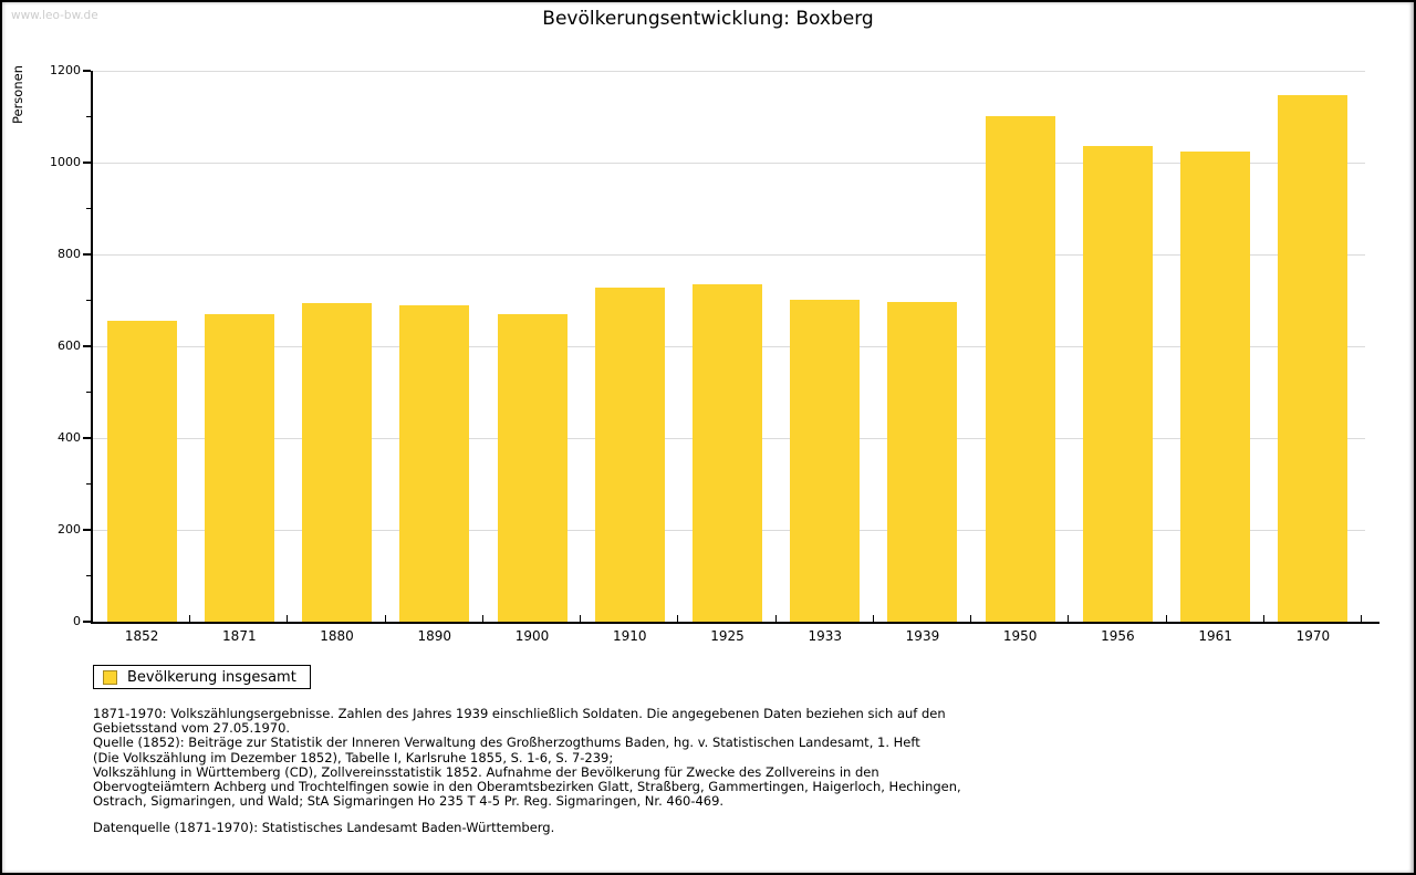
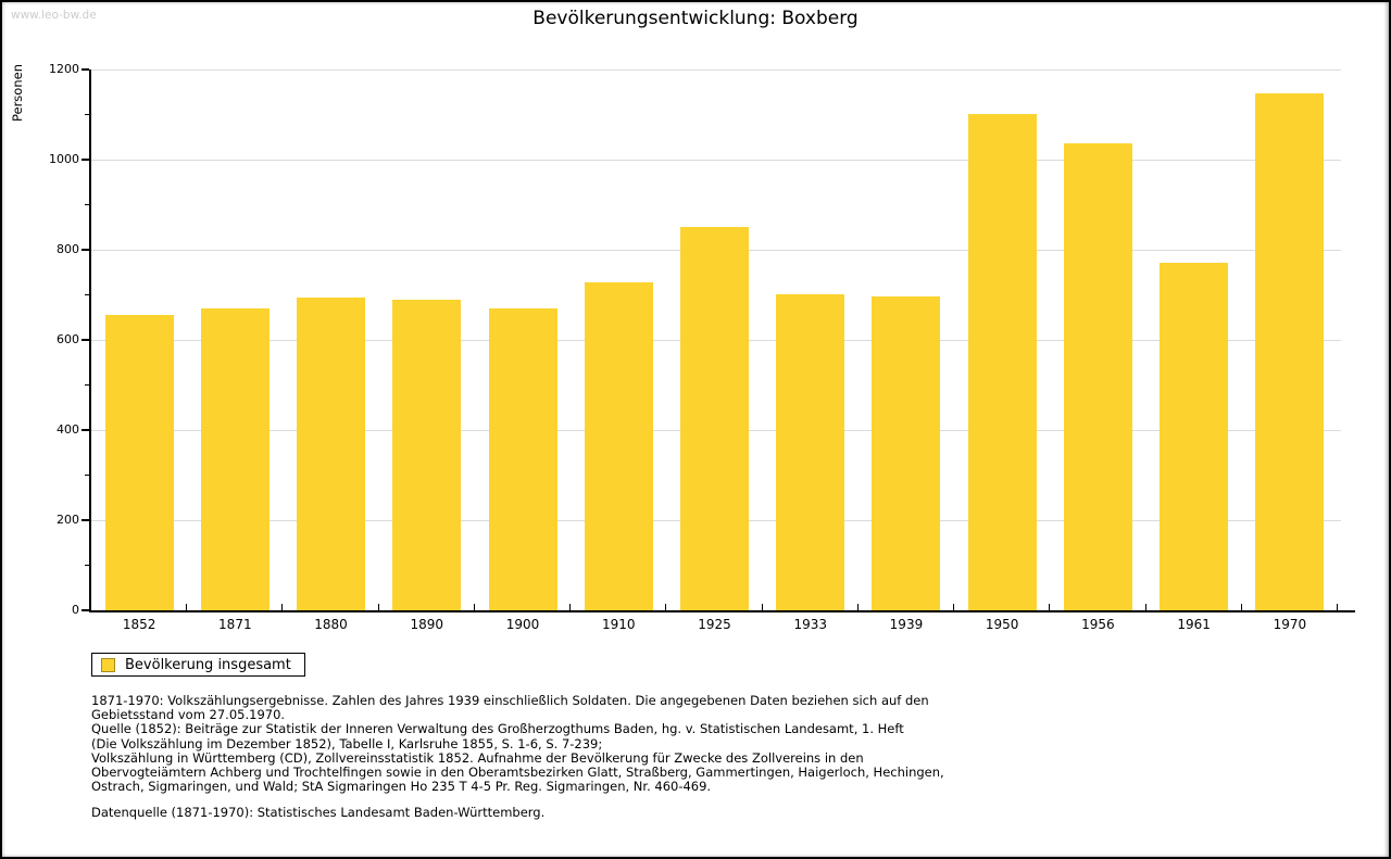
1925: 740 -> 850
1961: 1020 -> 770
